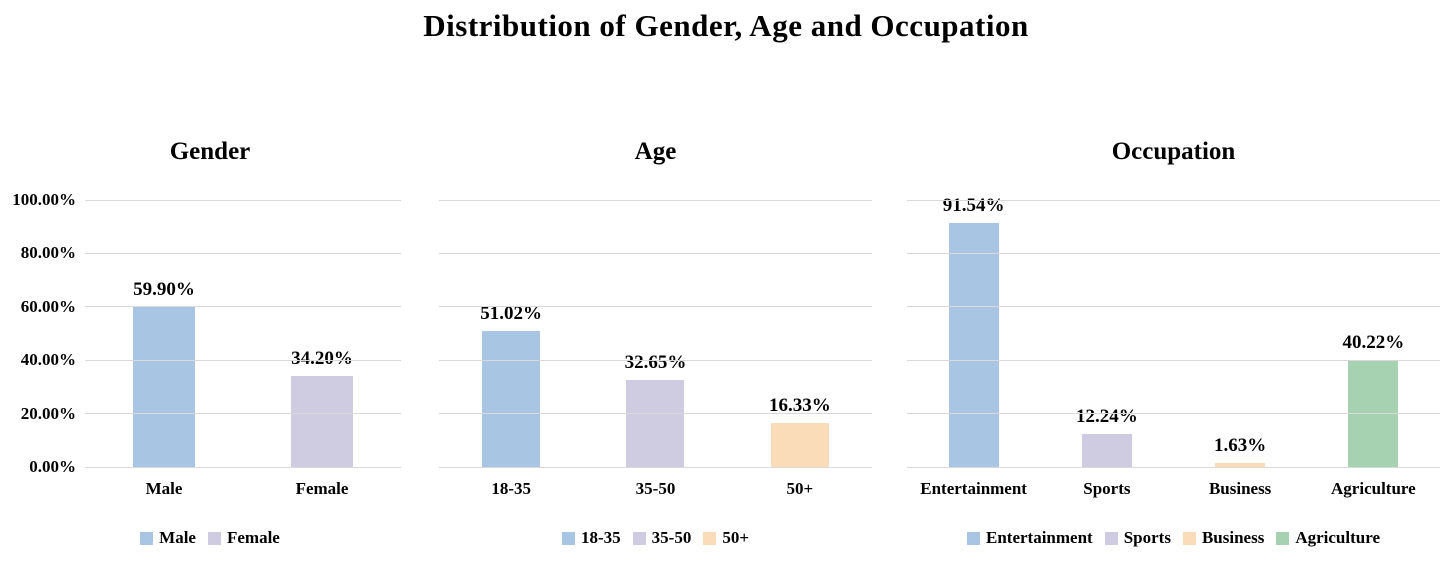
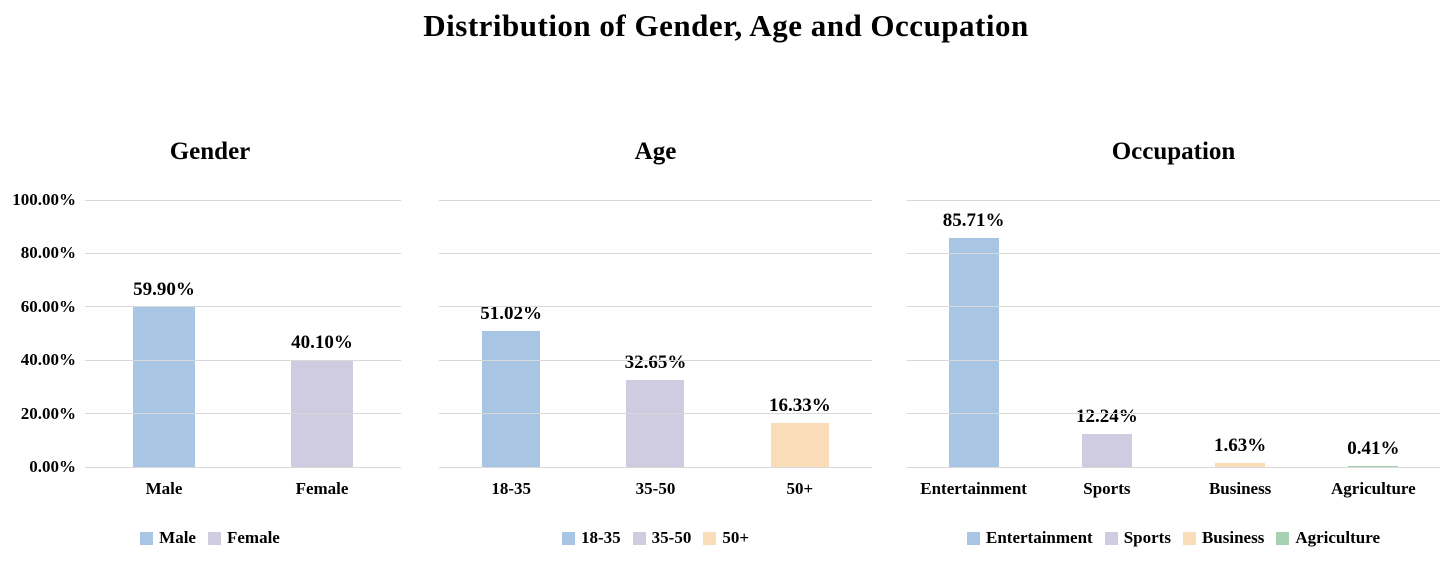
Gender/Female: 34.20% -> 40.10%
Occupation/Entertainment: 91.54% -> 85.71%
Occupation/Agriculture: 40.22% -> 0.41%
